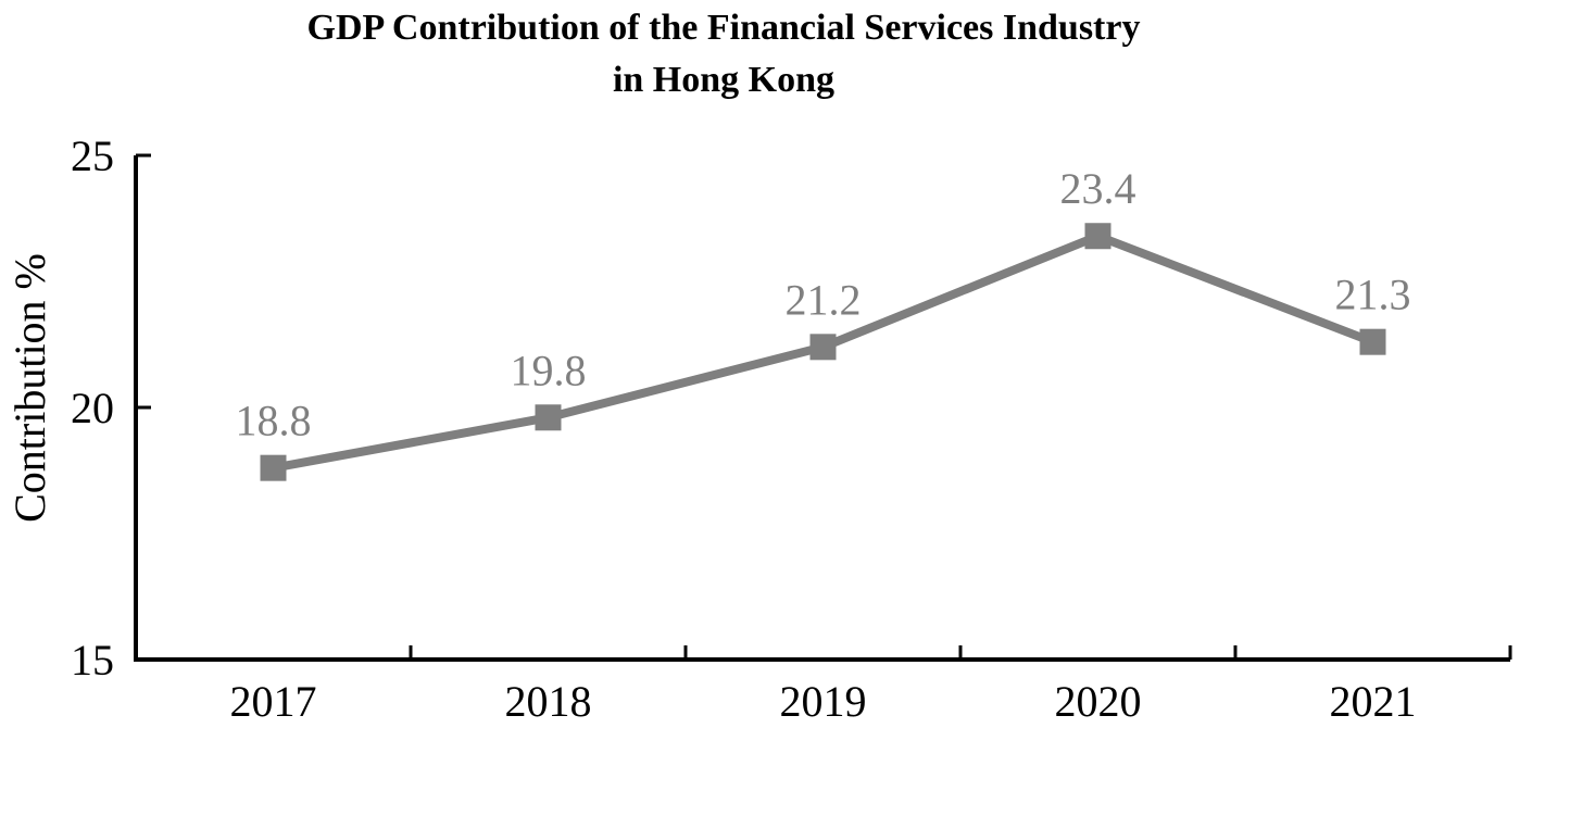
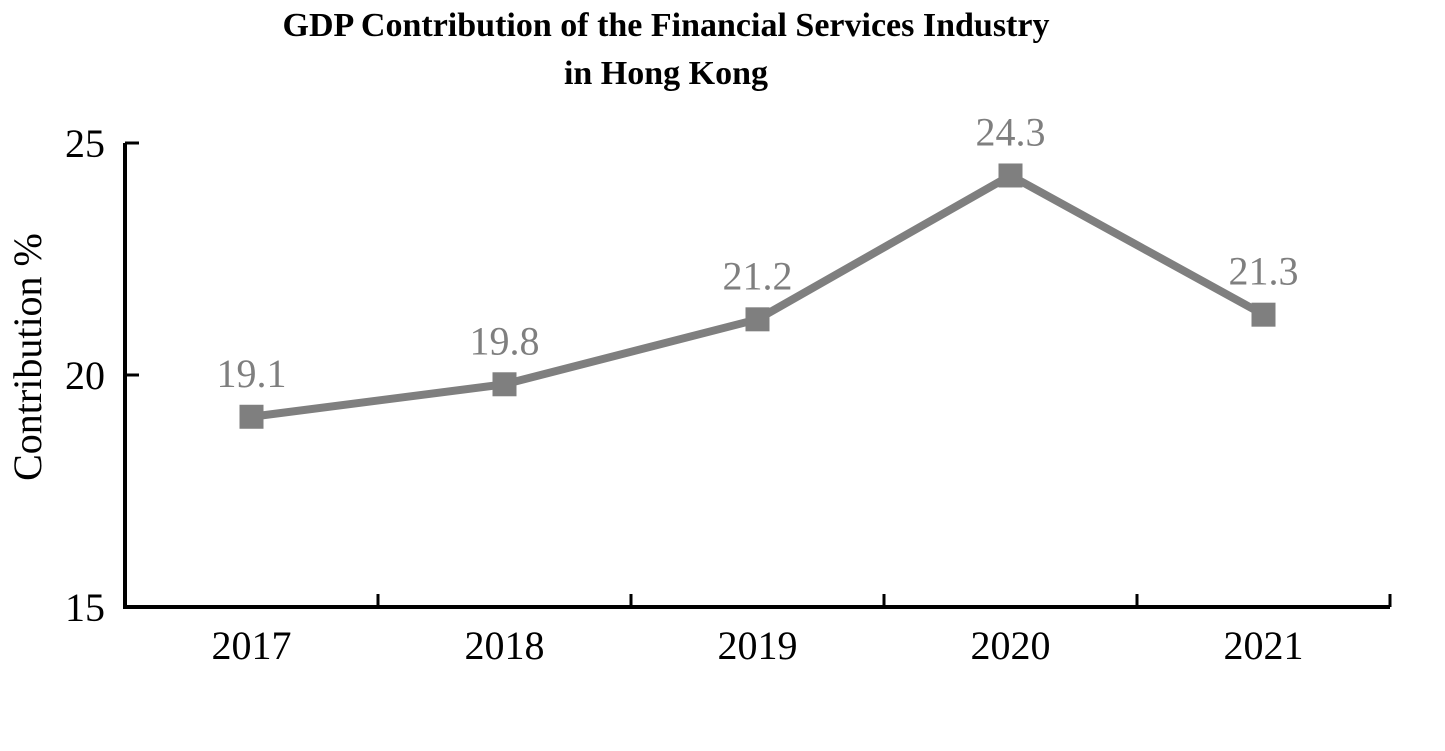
2017: 18.8 -> 19.1
2020: 23.4 -> 24.3
